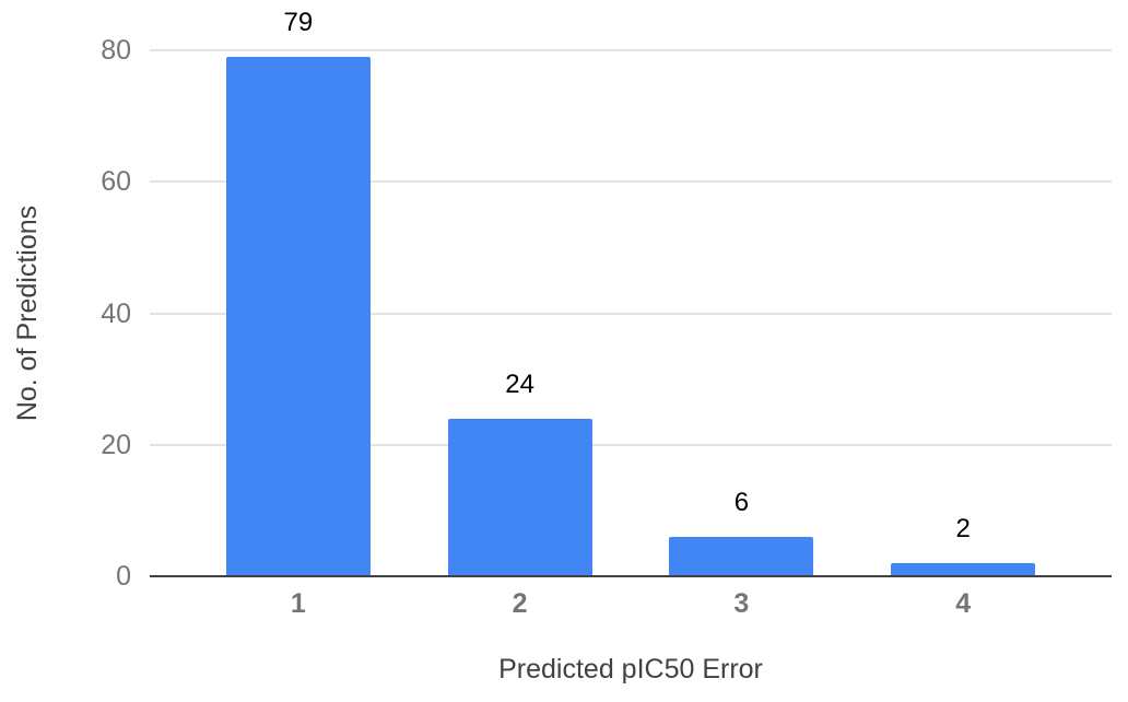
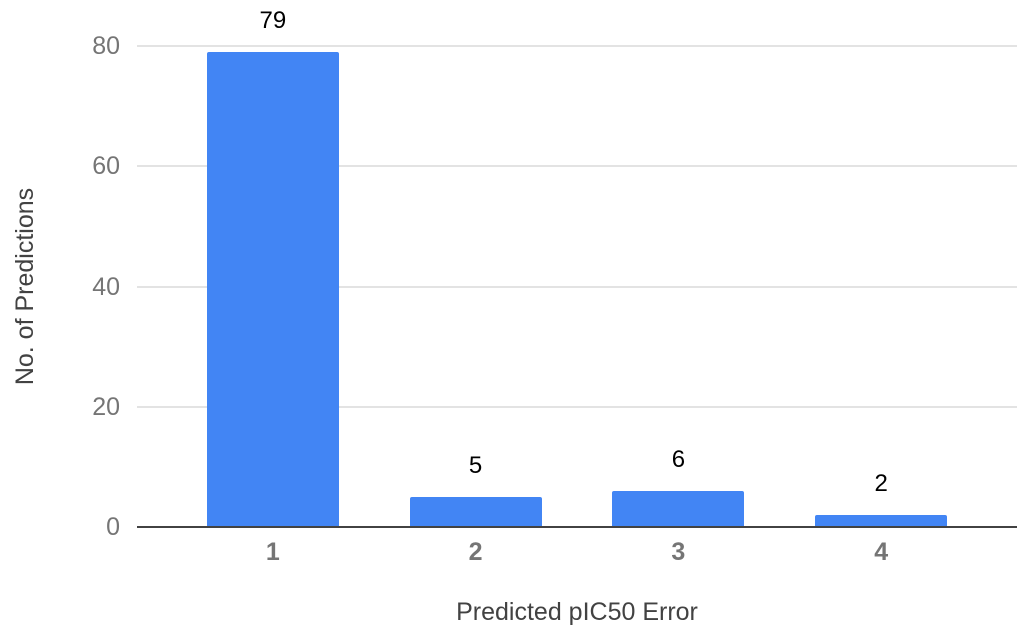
2: 24 -> 5
